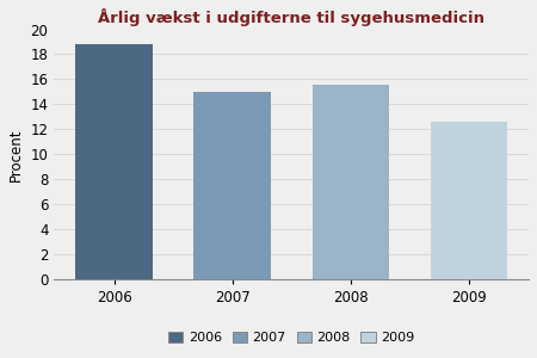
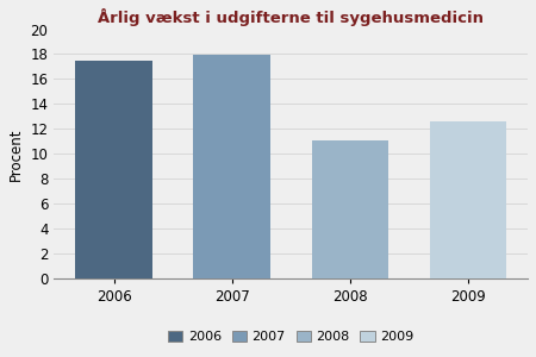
2006: 18.8 -> 17.5
2007: 15.0 -> 17.9
2008: 15.6 -> 11.1
